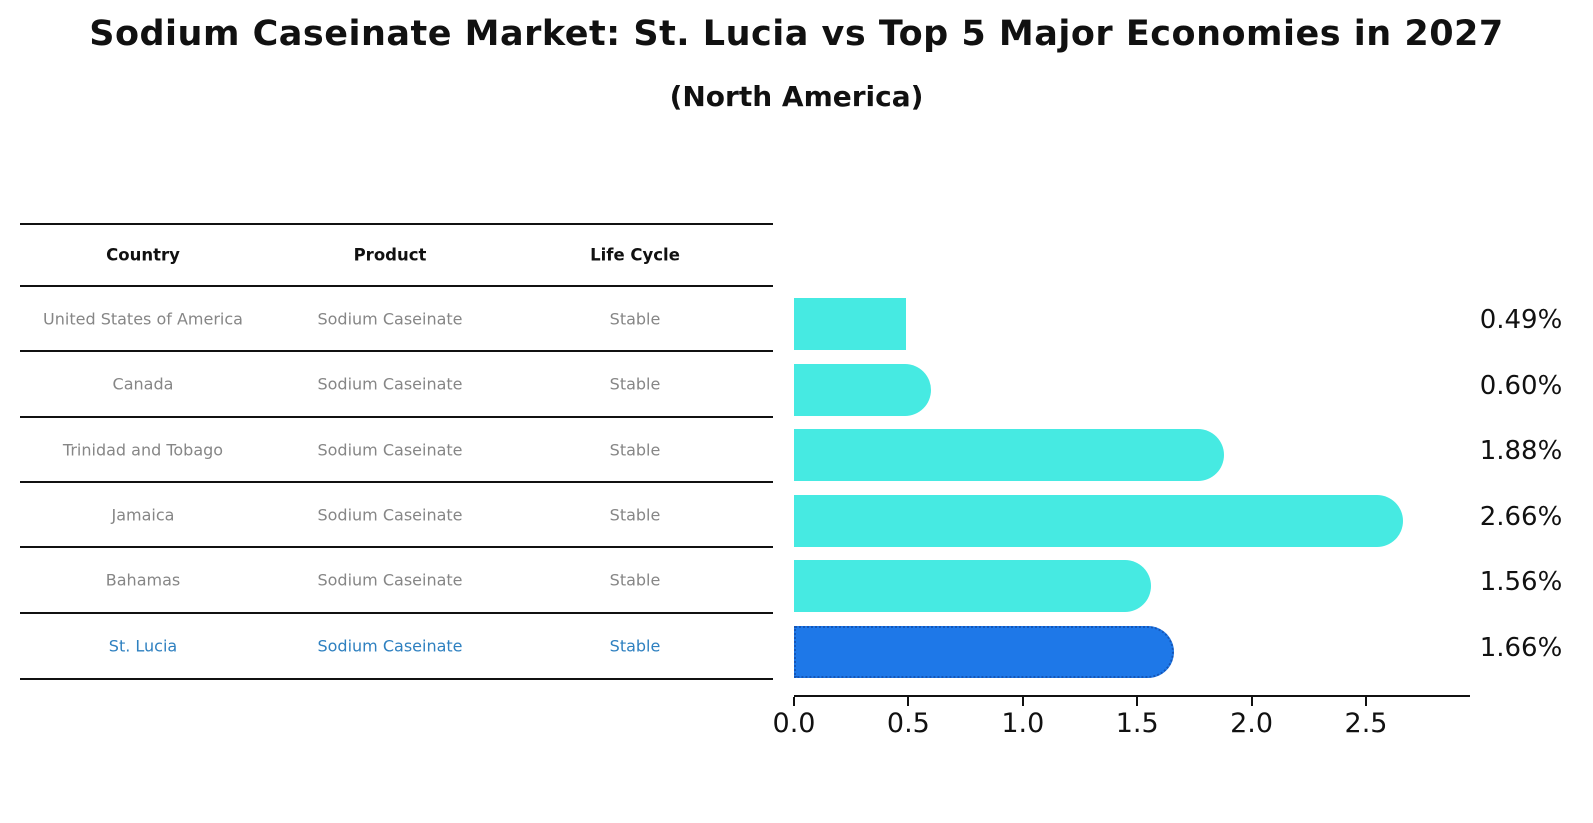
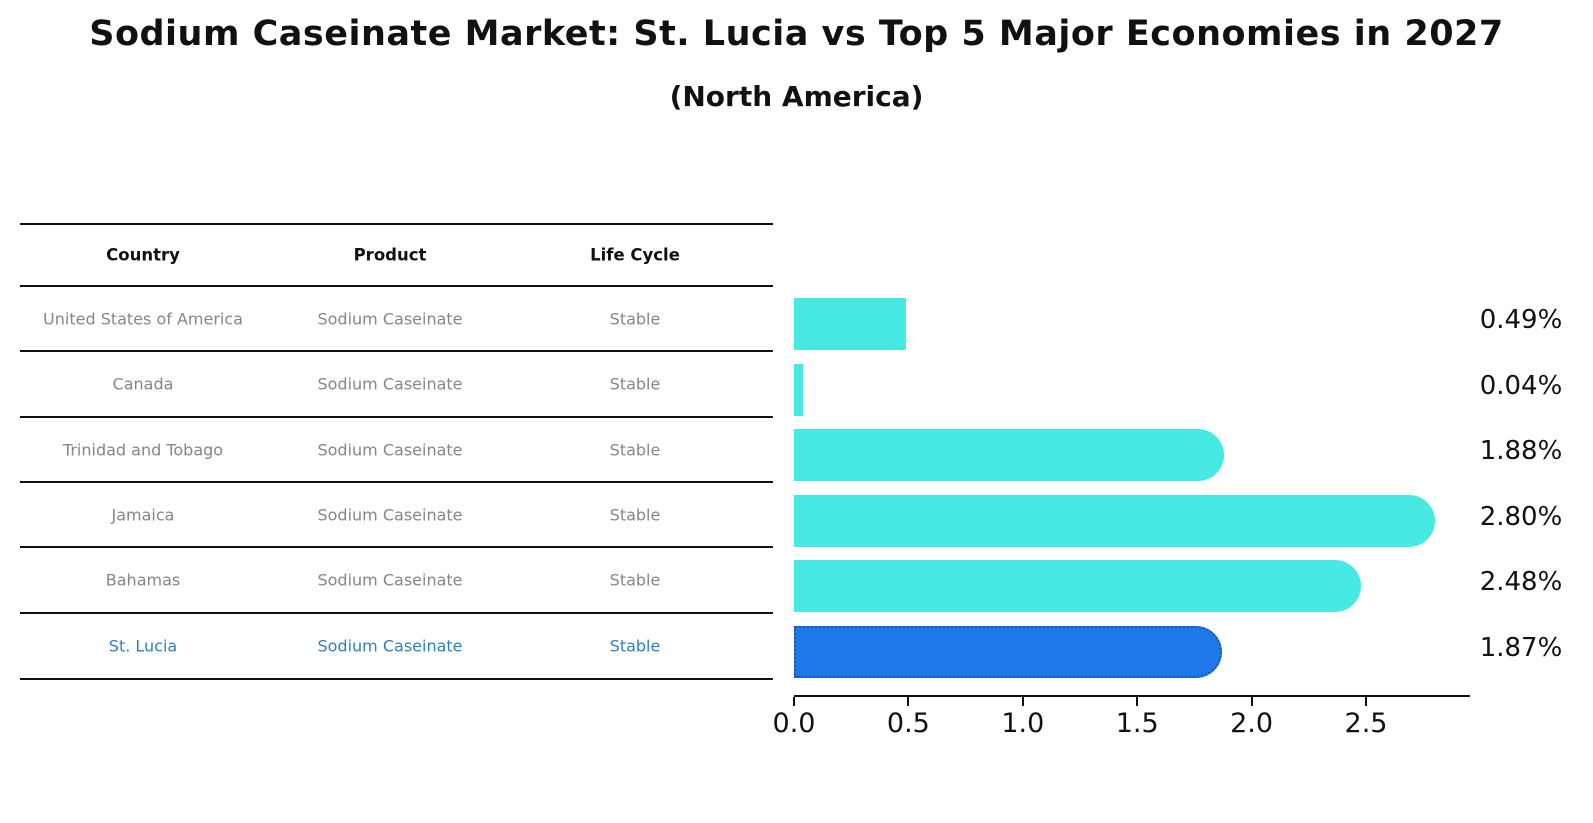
Canada: 0.60% -> 0.04%
Jamaica: 2.66% -> 2.80%
Bahamas: 1.56% -> 2.48%
St. Lucia: 1.66% -> 1.87%
